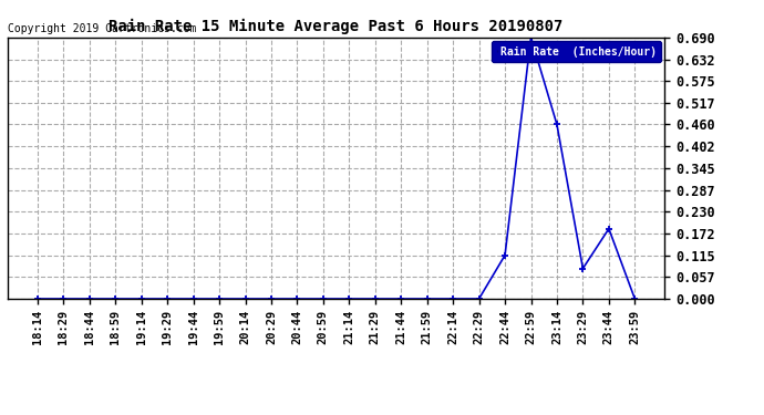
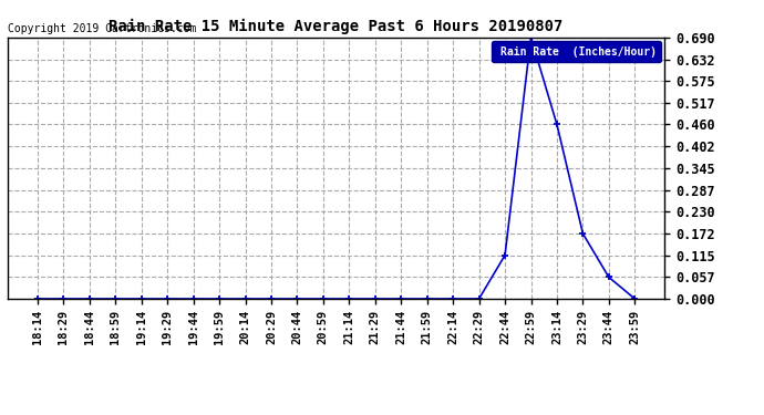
23:29: 0.080 -> 0.172
23:44: 0.185 -> 0.057
